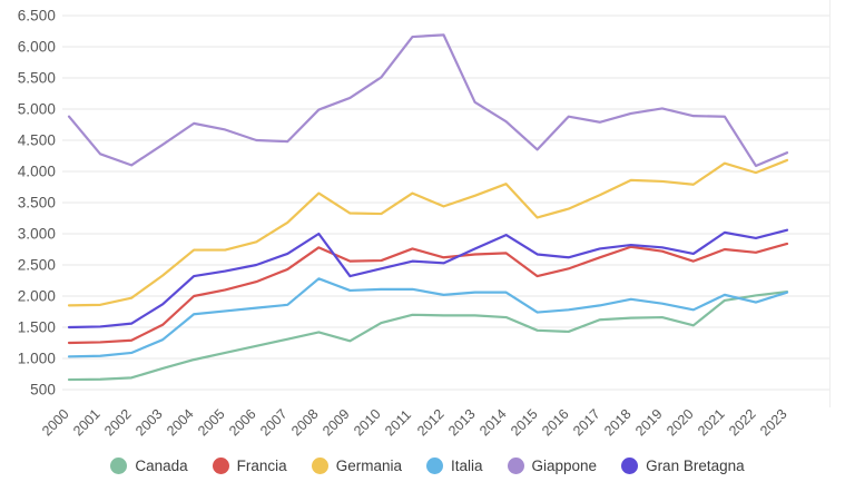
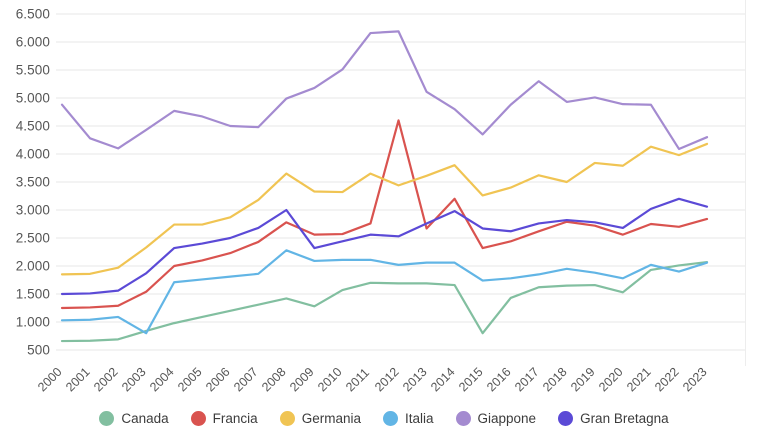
Italia/2003: 1300 -> 800
Francia/2012: 2600 -> 4600
Francia/2014: 2700 -> 3200
Canada/2015: 1400 -> 800
Giappone/2017: 4800 -> 5300
Germania/2018: 3900 -> 3500
Gran Bretagna/2022: 2900 -> 3200
